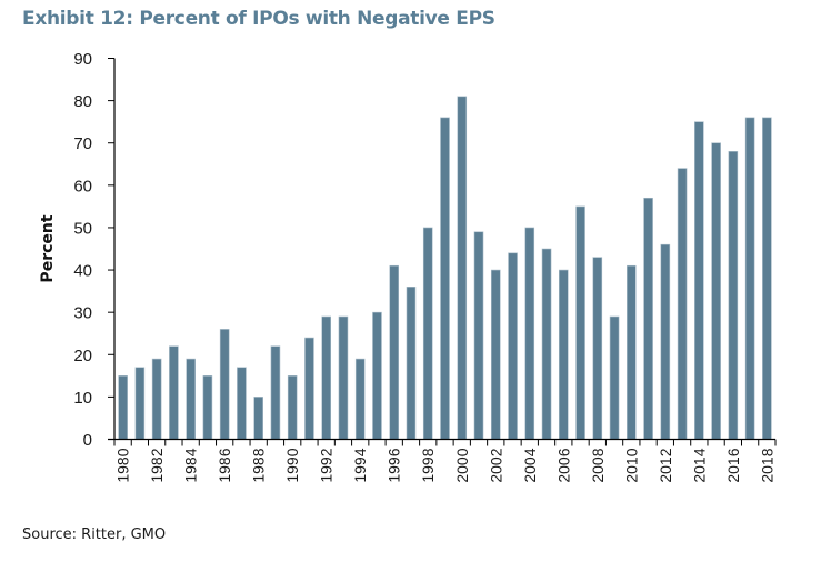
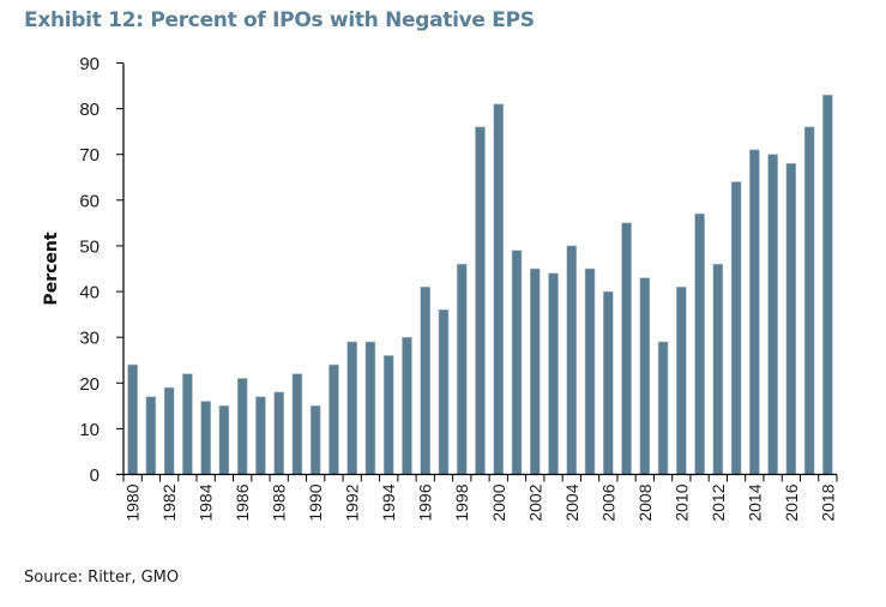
1980: 15 -> 24
1984: 19 -> 16
1986: 26 -> 21
1988: 10 -> 18
1994: 19 -> 26
1998: 50 -> 46
2002: 40 -> 45
2014: 75 -> 71
2018: 76 -> 83
